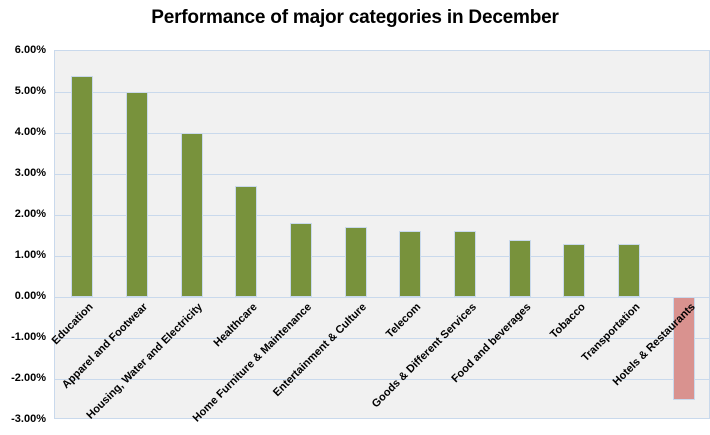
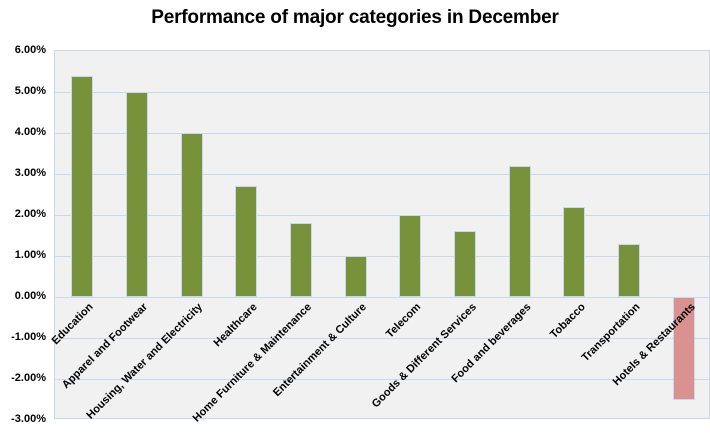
Entertainment & Culture: 1.7% -> 1.0%
Telecom: 1.6% -> 2.0%
Food and beverages: 1.4% -> 3.2%
Tobacco: 1.3% -> 2.2%
